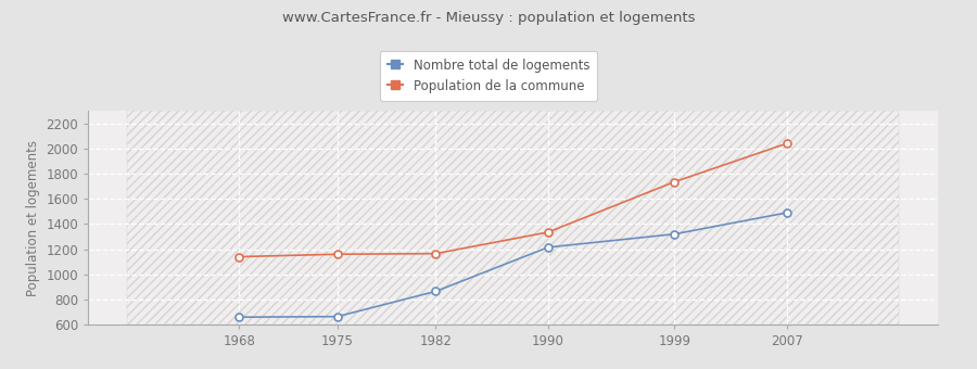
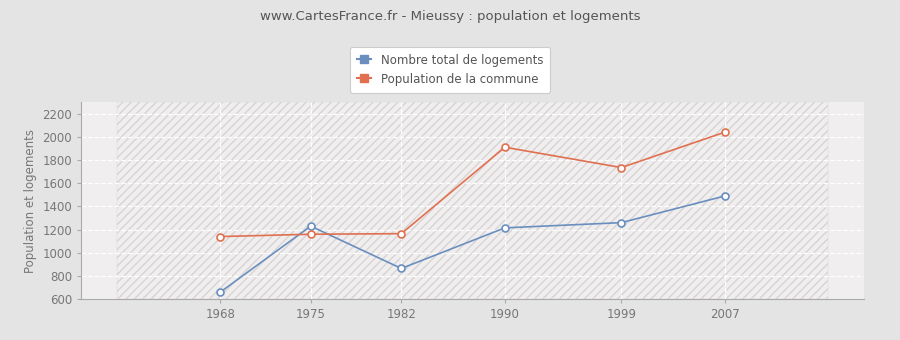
Nombre total de logements/1975: 660 -> 1230
Population de la commune/1990: 1340 -> 1910
Nombre total de logements/1999: 1320 -> 1260
